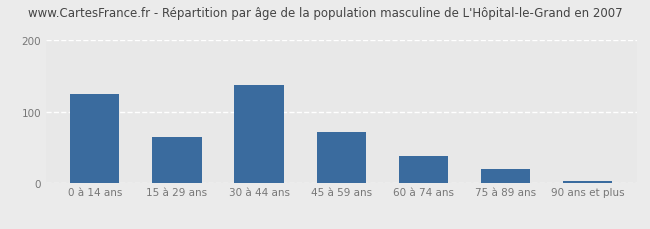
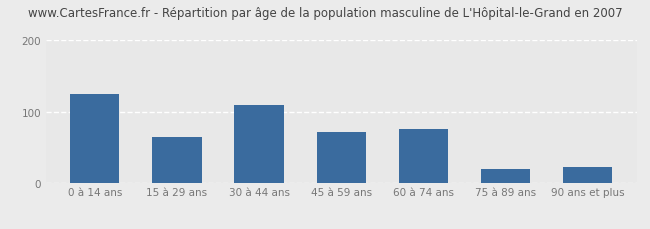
30 à 44 ans: 137 -> 110
60 à 74 ans: 38 -> 76
90 ans et plus: 3 -> 22
